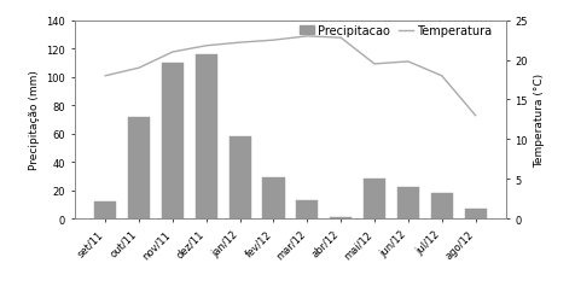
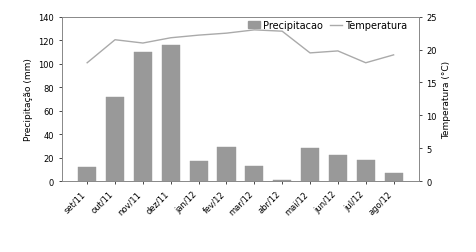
Temperatura/out/11: 19.0 -> 21.5
Precipitacao/jan/12: 58 -> 17
Temperatura/ago/12: 13.0 -> 19.2
